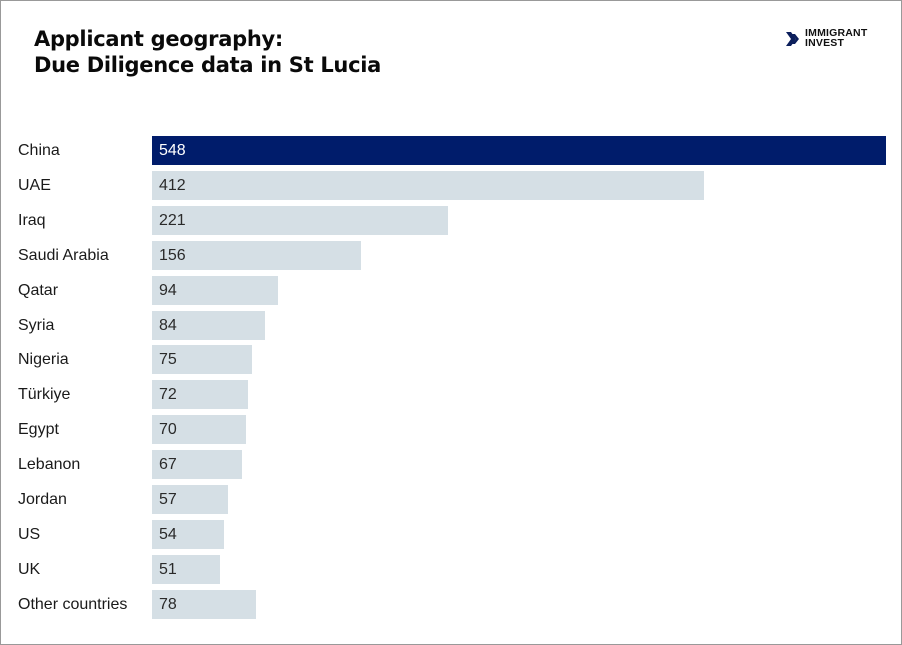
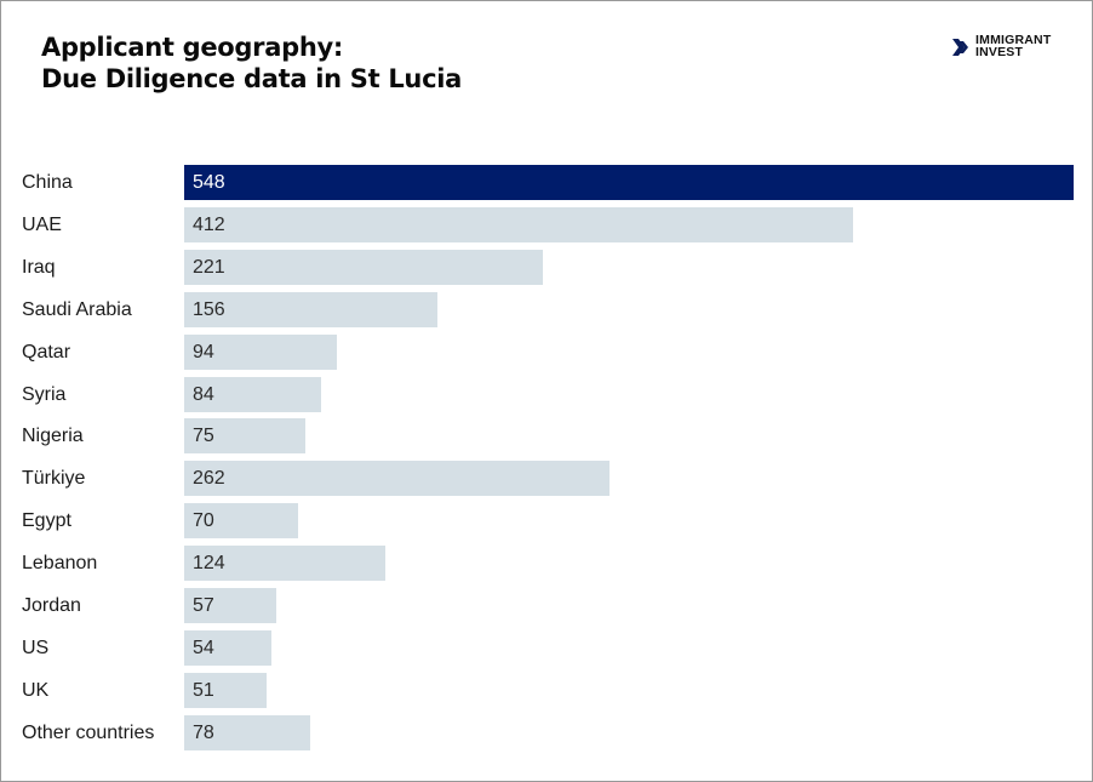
Türkiye: 72 -> 262
Lebanon: 67 -> 124
